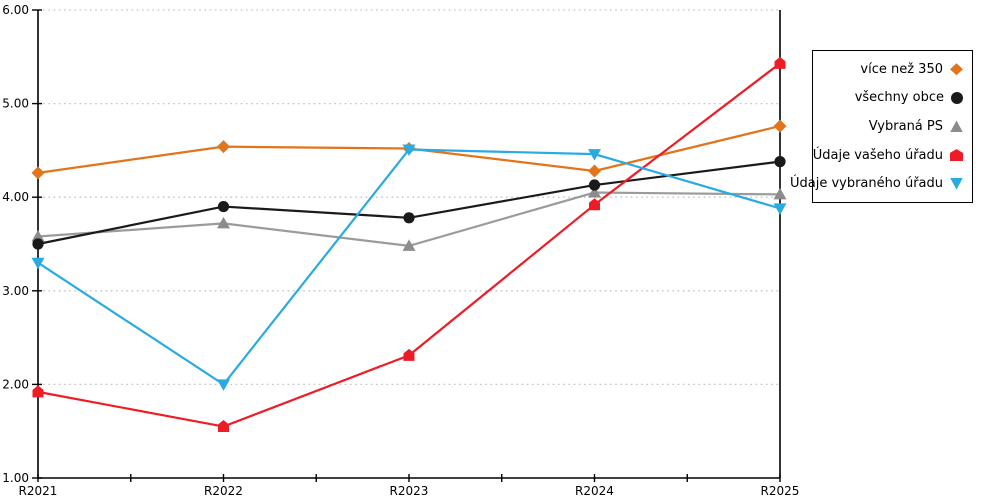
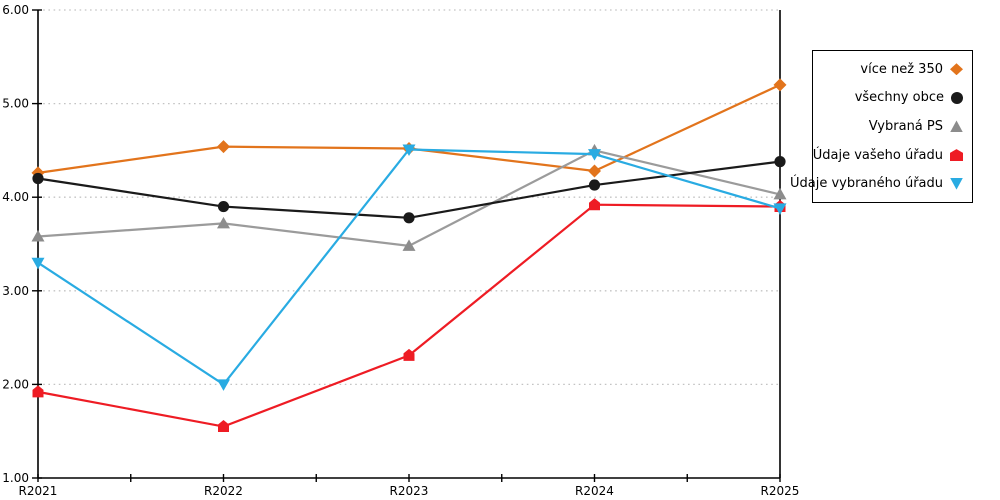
všechny obce/R2021: 3.5 -> 4.2
Vybraná PS/R2024: 4.0 -> 4.5
více než 350/R2025: 4.8 -> 5.2
Údaje vašeho úřadu/R2025: 5.4 -> 3.9
